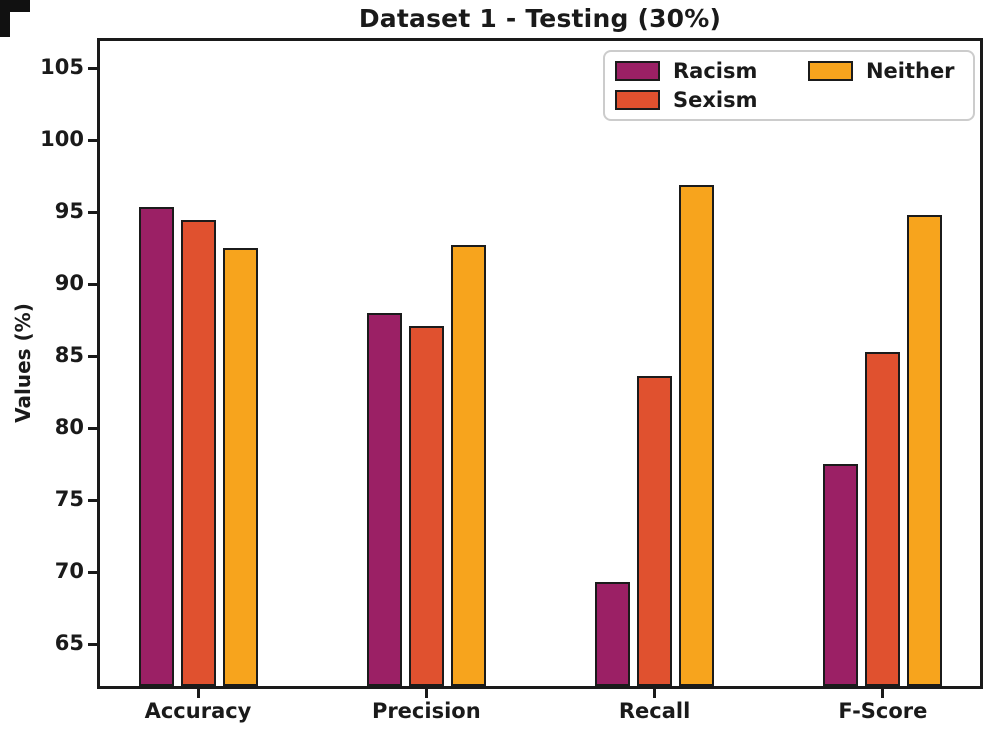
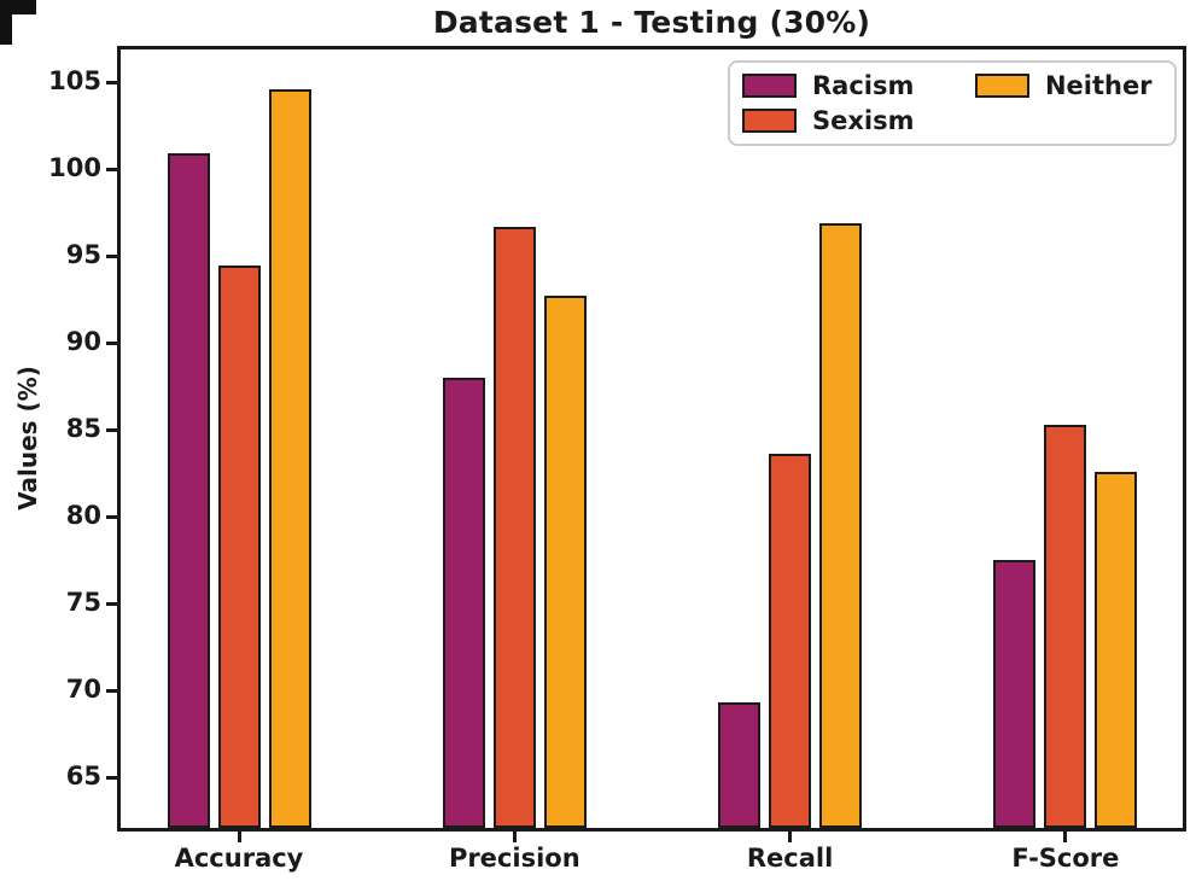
Racism/Accuracy: 95.4 -> 100.9
Neither/Accuracy: 92.5 -> 104.6
Sexism/Precision: 87.1 -> 96.7
Neither/F-Score: 94.8 -> 82.6
